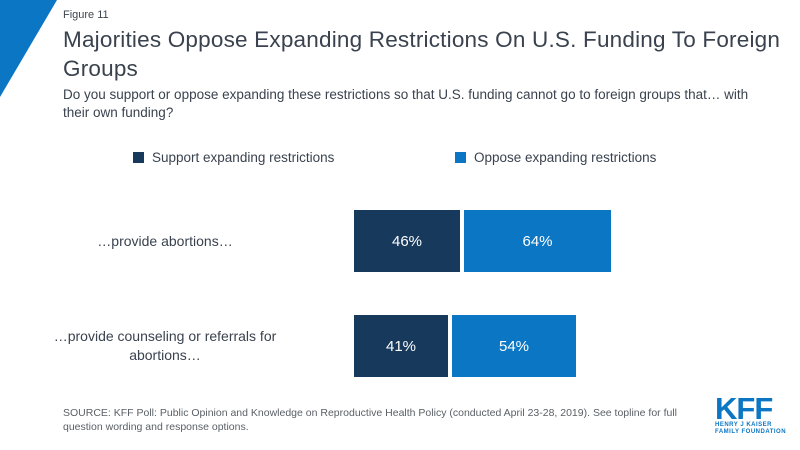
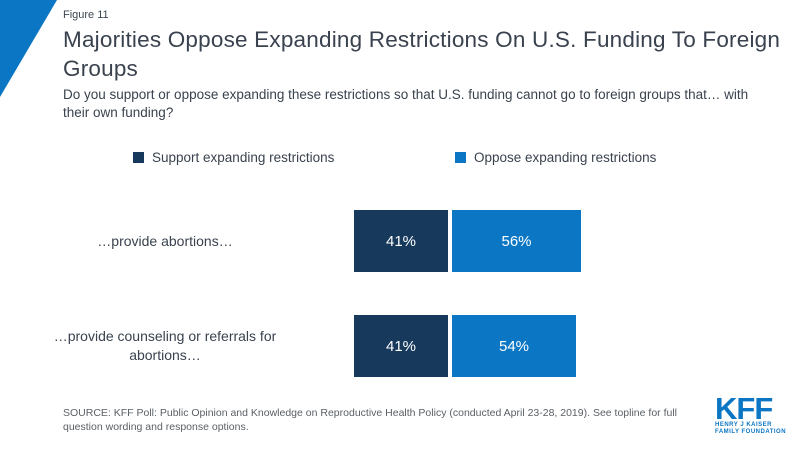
Support expanding restrictions/…provide abortions…: 46% -> 41%
Oppose expanding restrictions/…provide abortions…: 64% -> 56%
